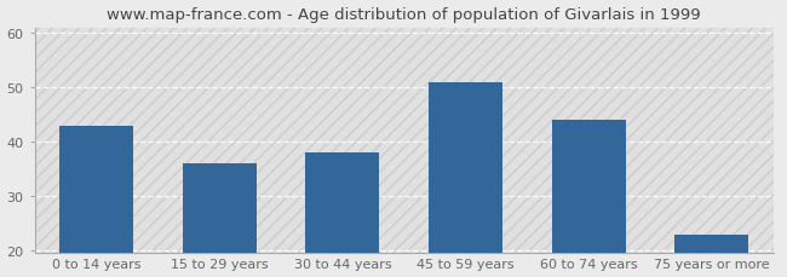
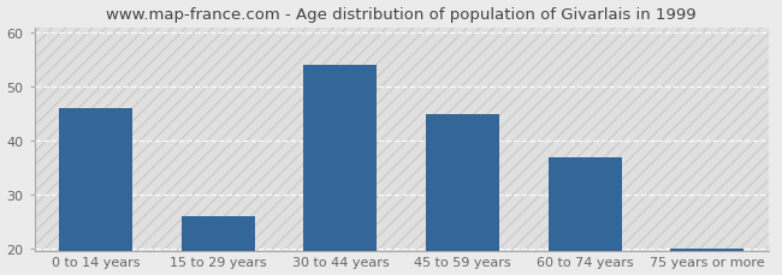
0 to 14 years: 43 -> 46
15 to 29 years: 36 -> 26
30 to 44 years: 38 -> 54
45 to 59 years: 51 -> 45
60 to 74 years: 44 -> 37
75 years or more: 23 -> 20
